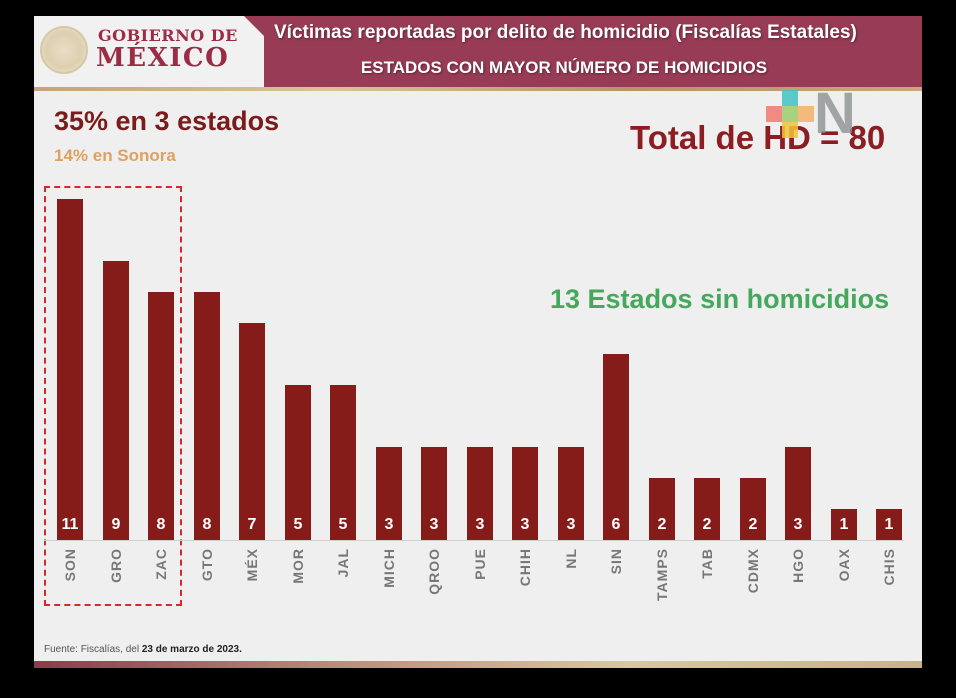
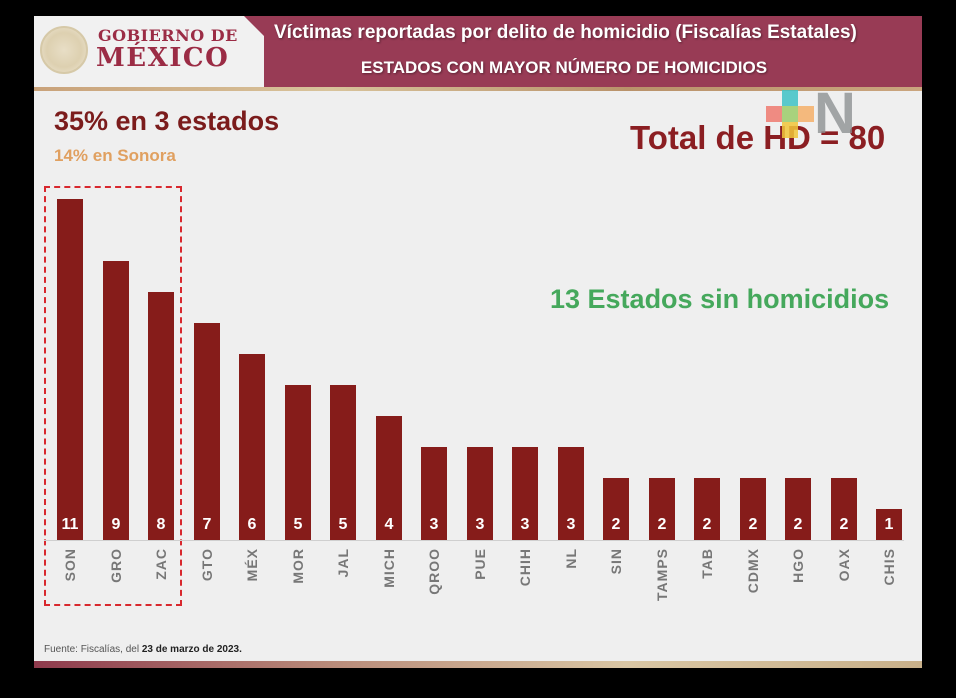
GTO: 8 -> 7
MÉX: 7 -> 6
MICH: 3 -> 4
SIN: 6 -> 2
HGO: 3 -> 2
OAX: 1 -> 2
